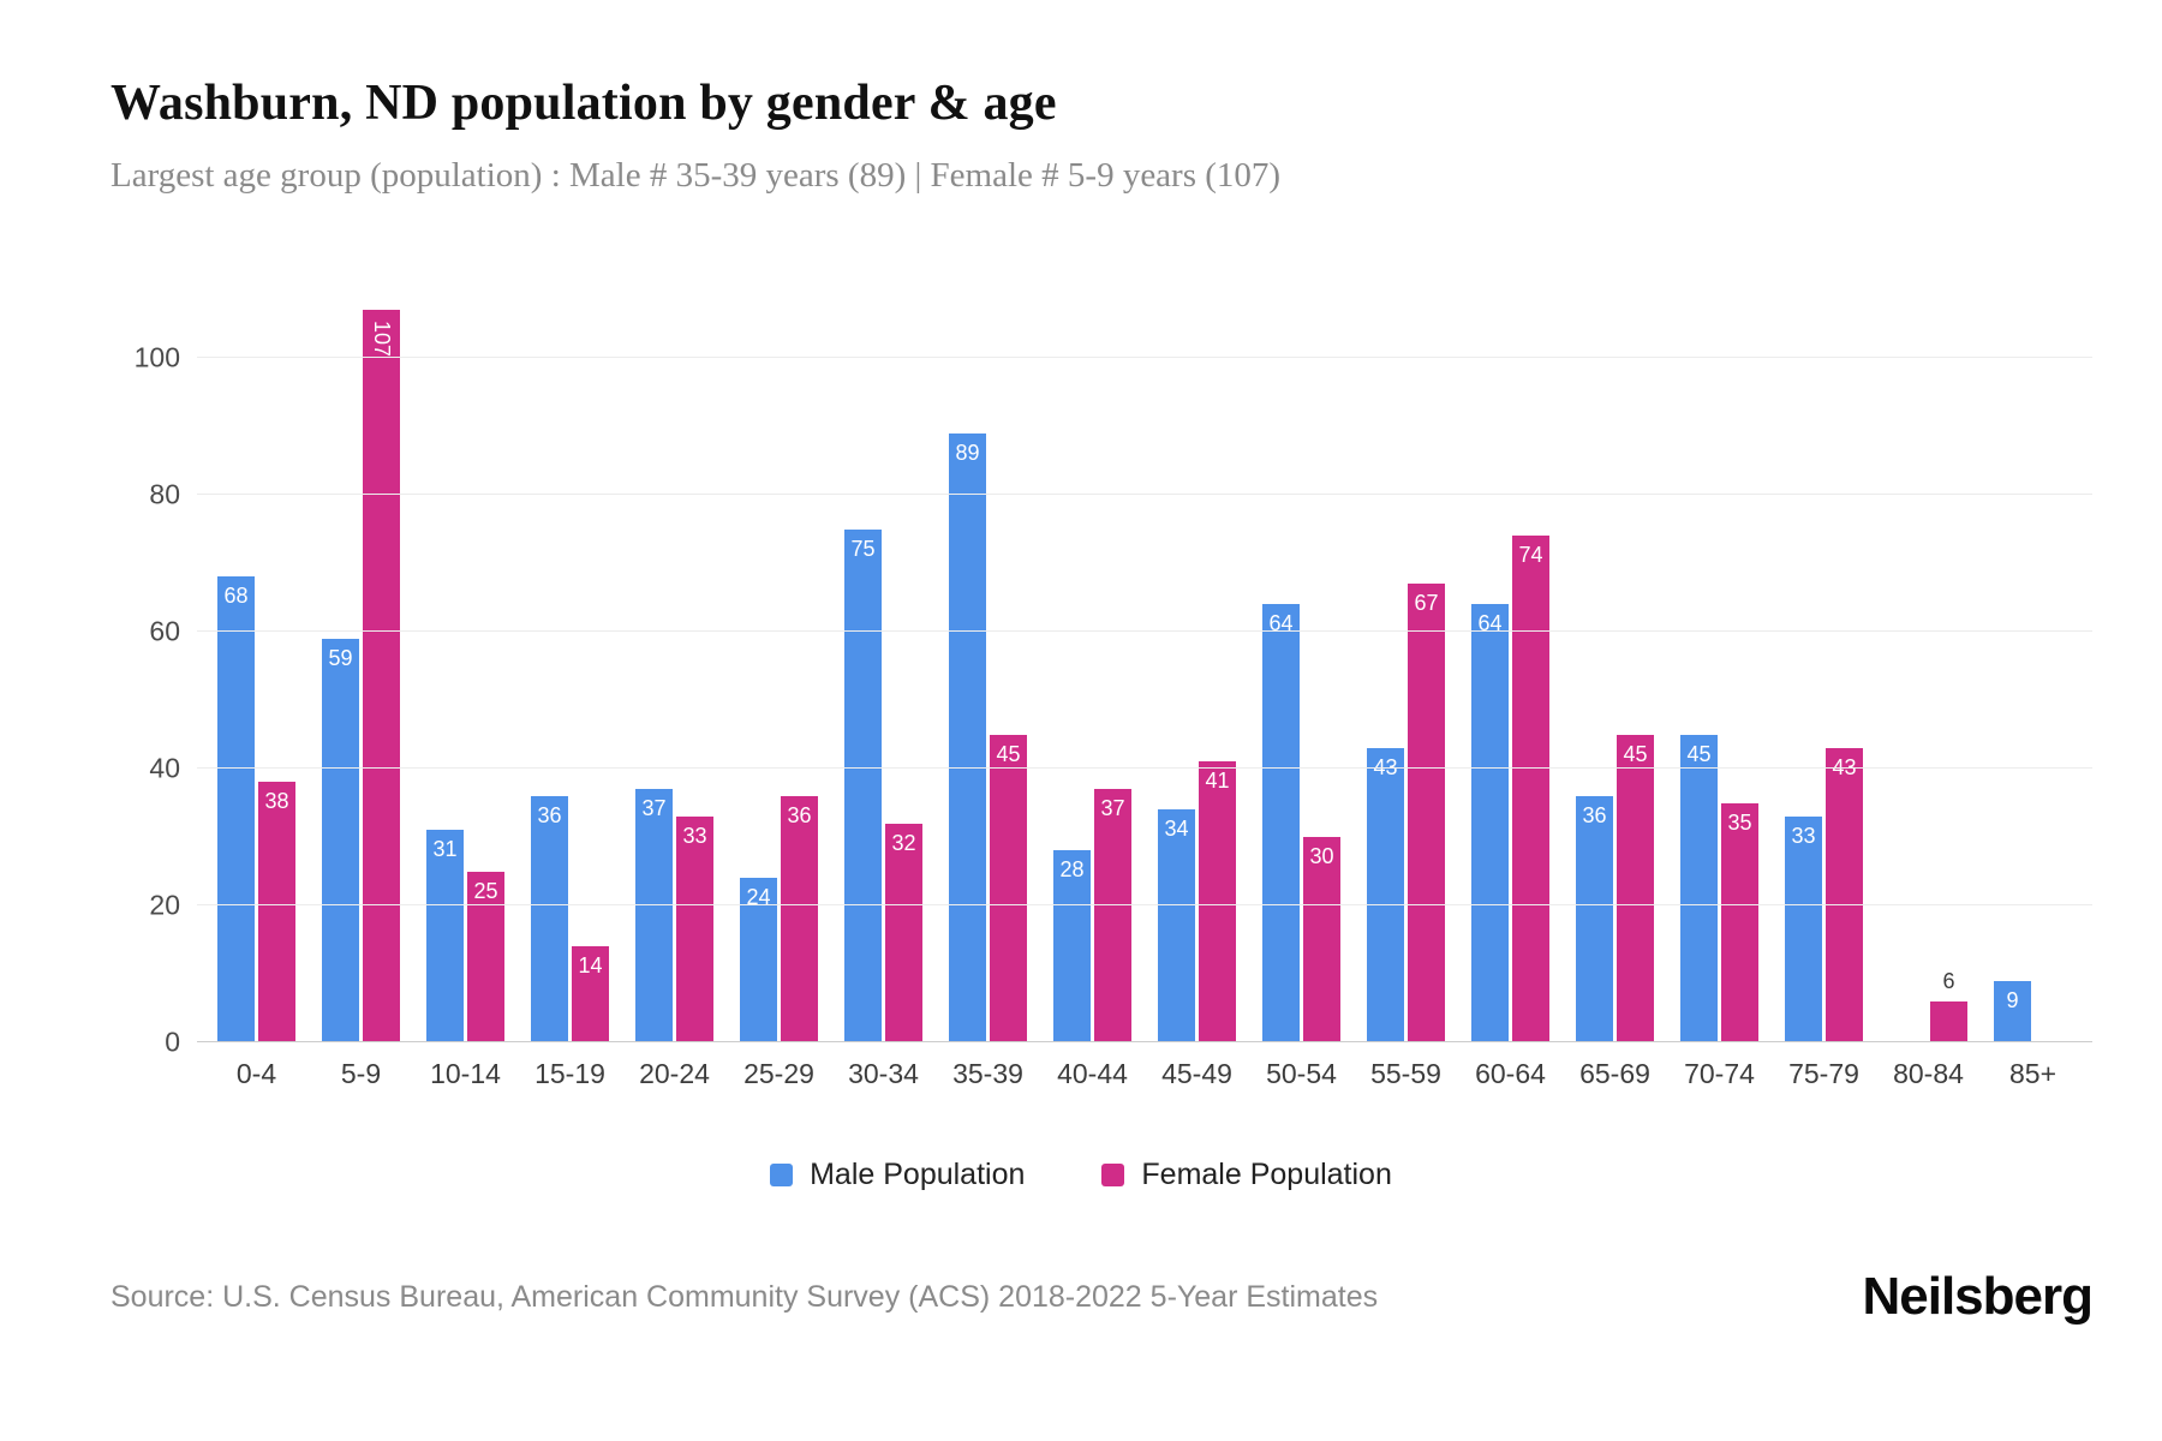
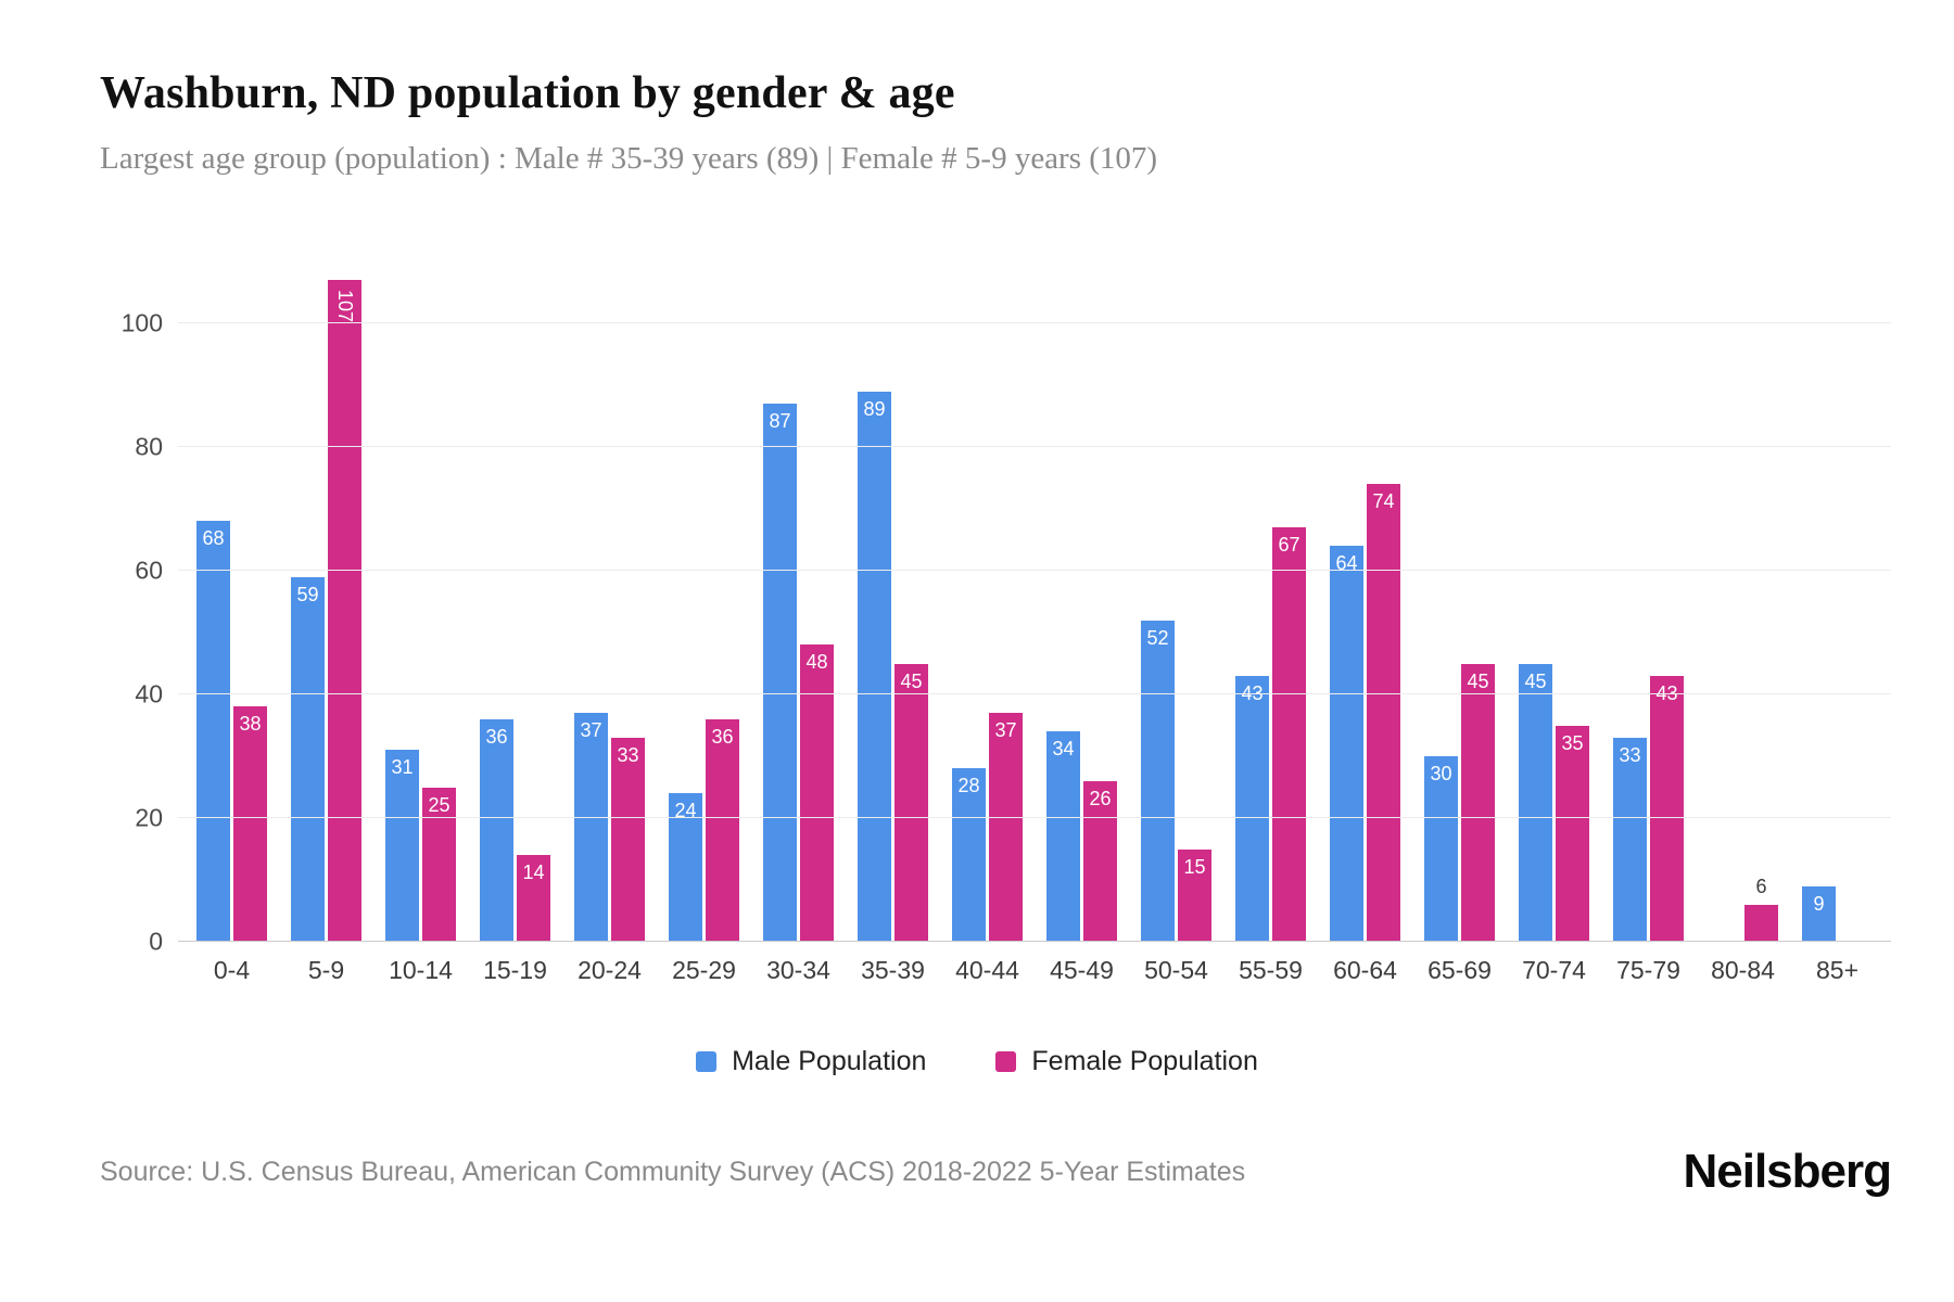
Male Population/30-34: 75 -> 87
Female Population/30-34: 32 -> 48
Female Population/45-49: 41 -> 26
Male Population/50-54: 64 -> 52
Female Population/50-54: 30 -> 15
Male Population/65-69: 36 -> 30
